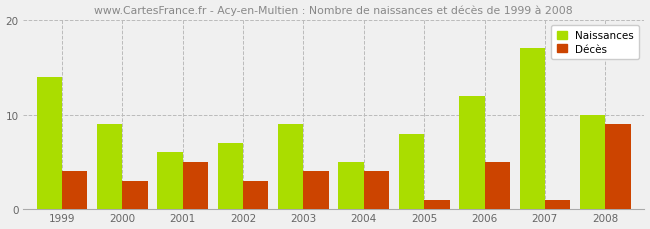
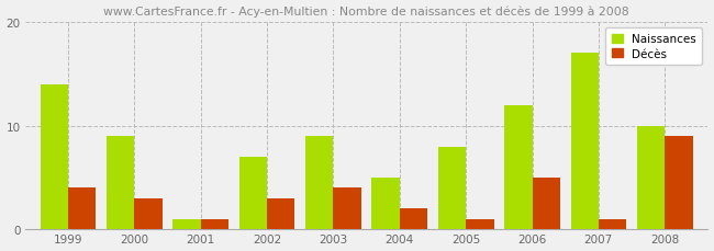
Naissances/2001: 6 -> 1
Décès/2001: 5 -> 1
Décès/2004: 4 -> 2
